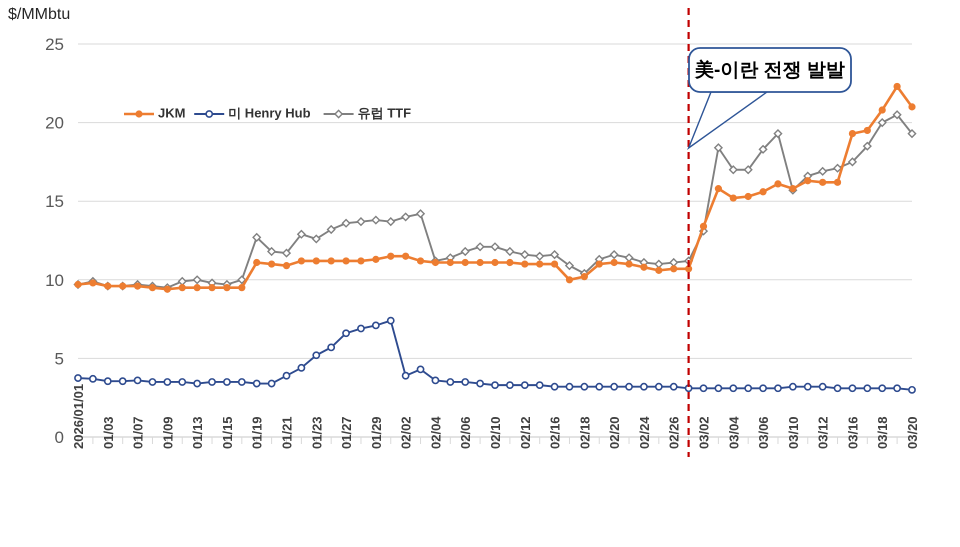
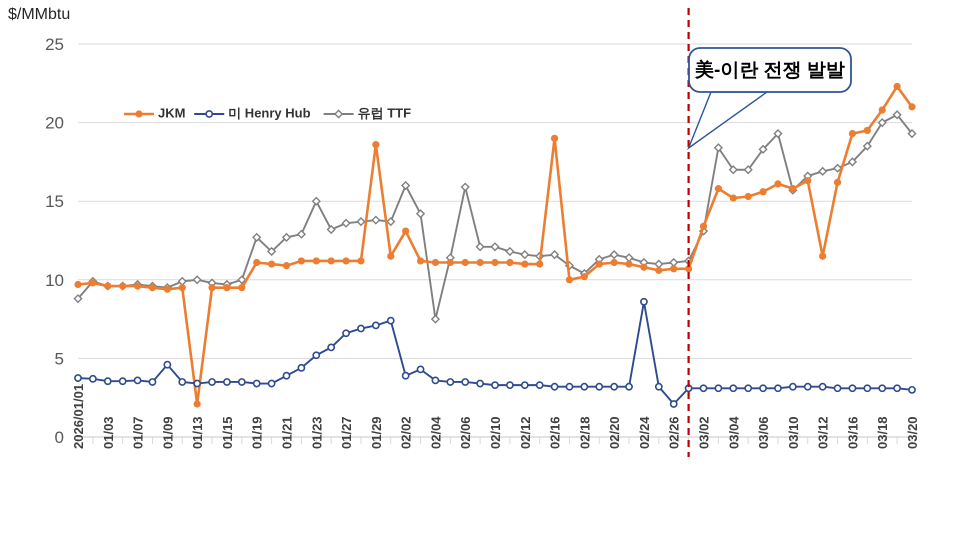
유럽 TTF/2026/01/01: 9.7 -> 8.8
미 Henry Hub/01/09: 3.5 -> 4.6
JKM/01/13: 9.5 -> 2.1
유럽 TTF/01/21: 11.7 -> 12.7
유럽 TTF/01/23: 12.6 -> 15.0
JKM/01/29: 11.3 -> 18.6
JKM/02/02: 11.5 -> 13.1
유럽 TTF/02/02: 14.0 -> 16.0
유럽 TTF/02/04: 11.2 -> 7.5
유럽 TTF/02/06: 11.8 -> 15.9
JKM/02/16: 11.0 -> 19.0
미 Henry Hub/02/24: 3.2 -> 8.6
미 Henry Hub/02/26: 3.2 -> 2.1
JKM/03/12: 16.2 -> 11.5
